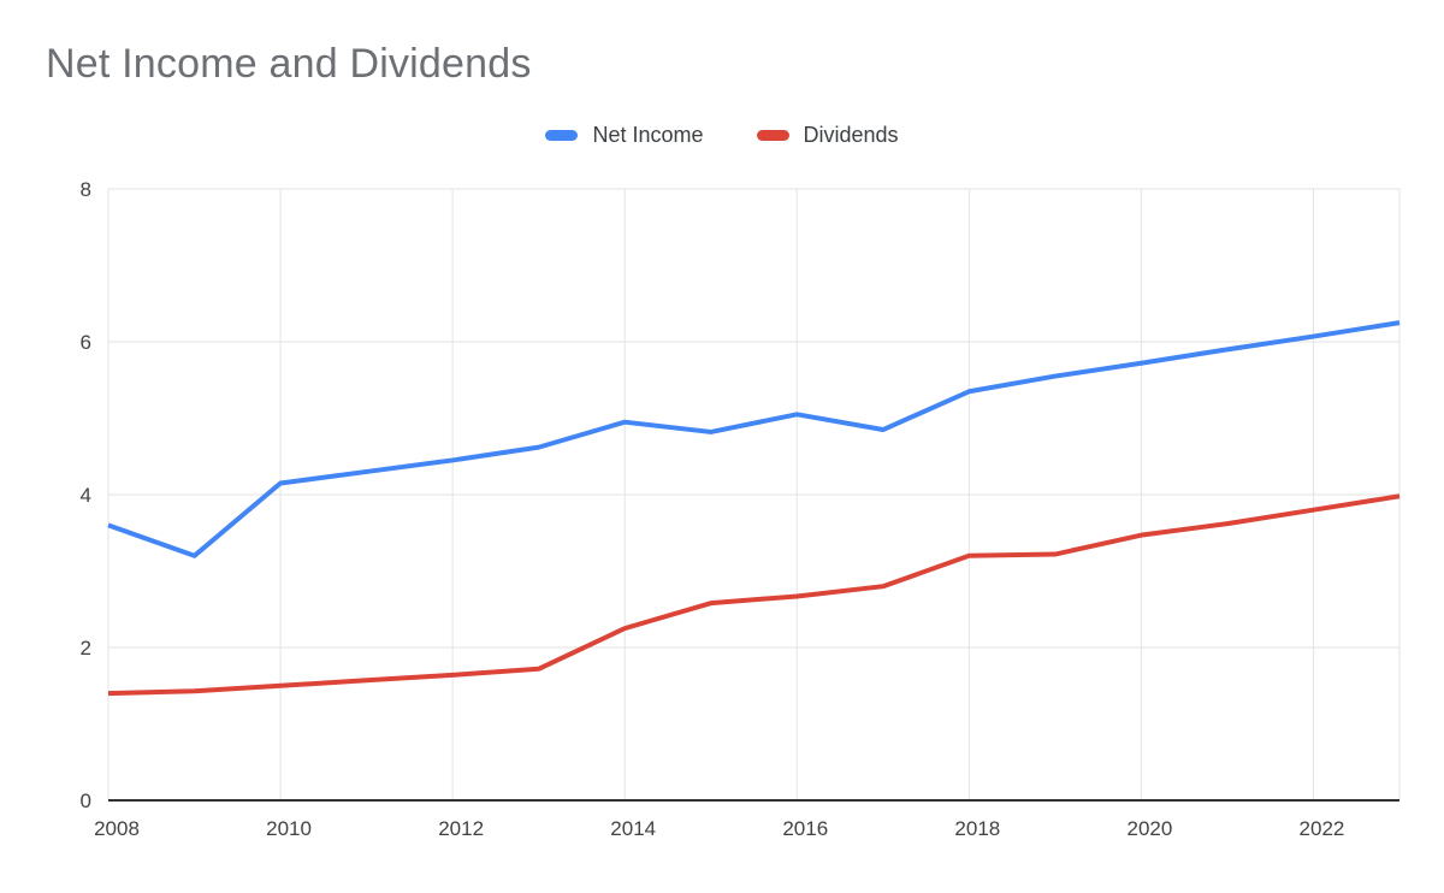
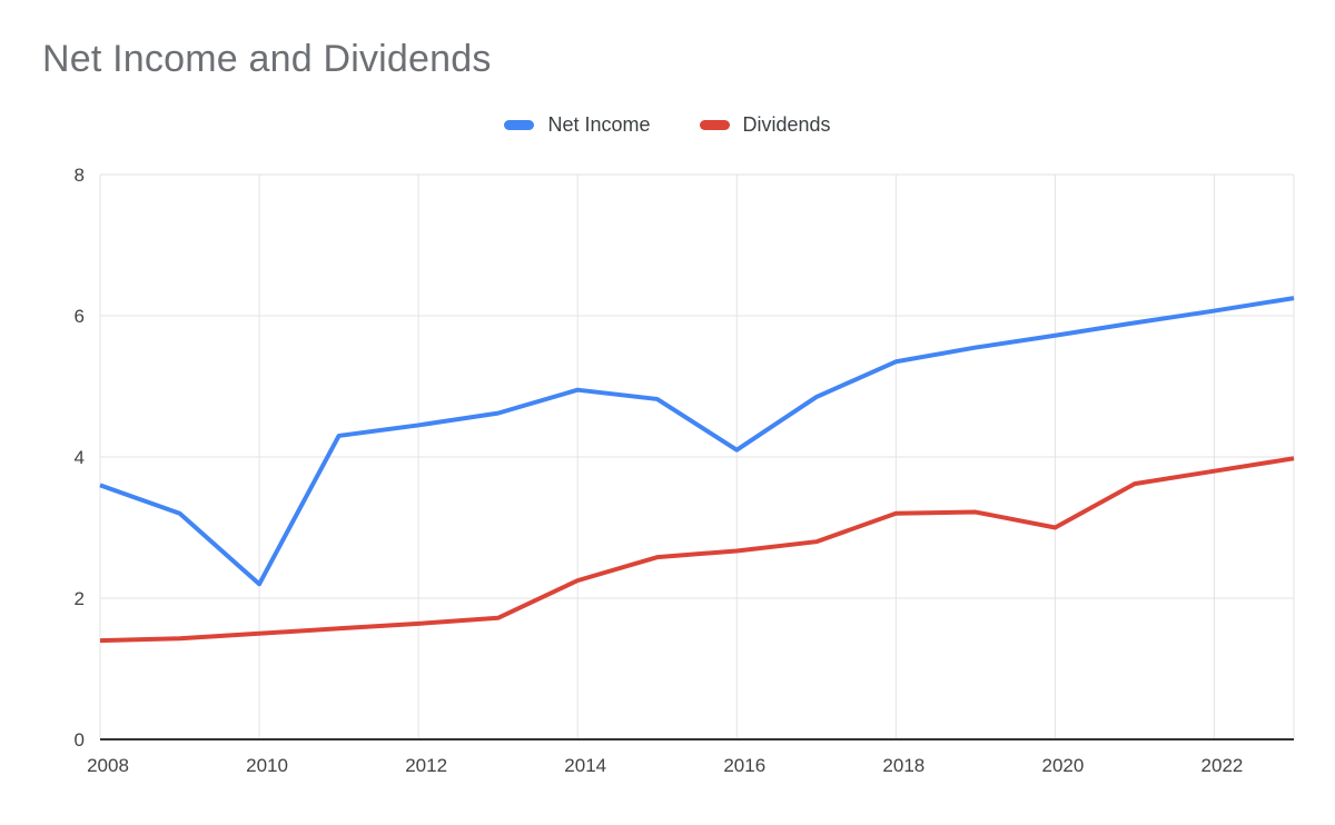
Net Income/2010: 4.2 -> 2.2
Net Income/2016: 5.0 -> 4.1
Dividends/2020: 3.5 -> 3.0
